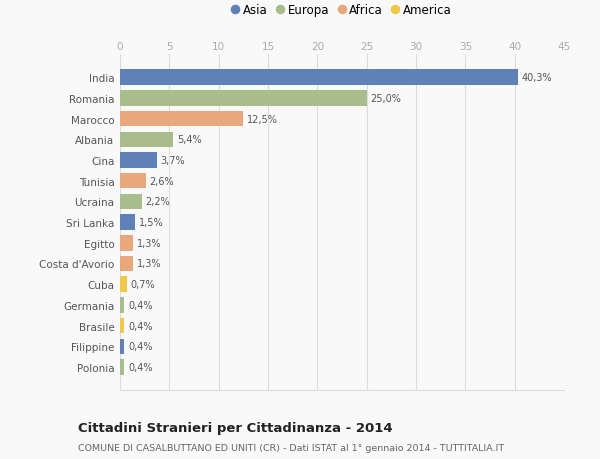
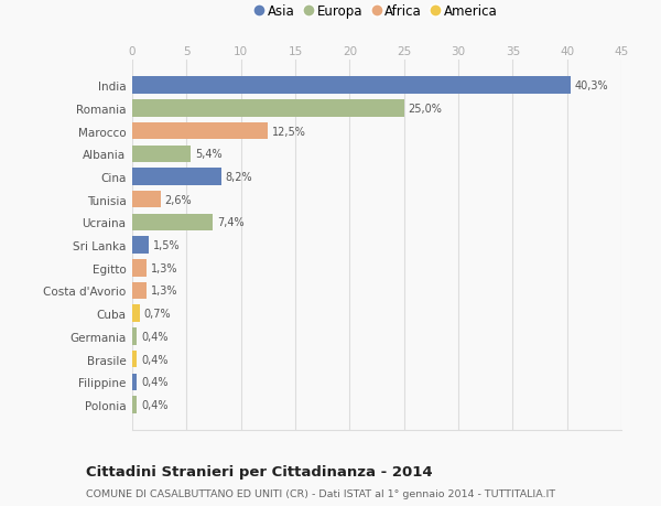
Cina: 3,7% -> 8,2%
Ucraina: 2,2% -> 7,4%
